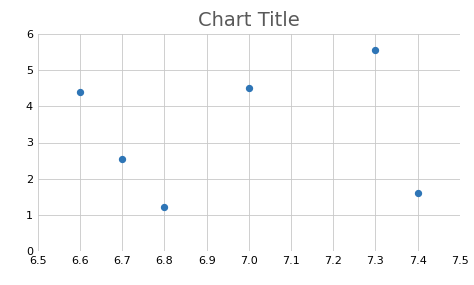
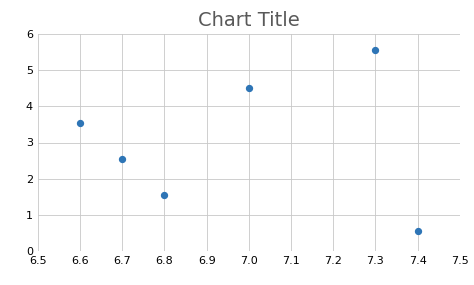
6.6: 4.40 -> 3.55
6.8: 1.20 -> 1.55
7.4: 1.60 -> 0.55
